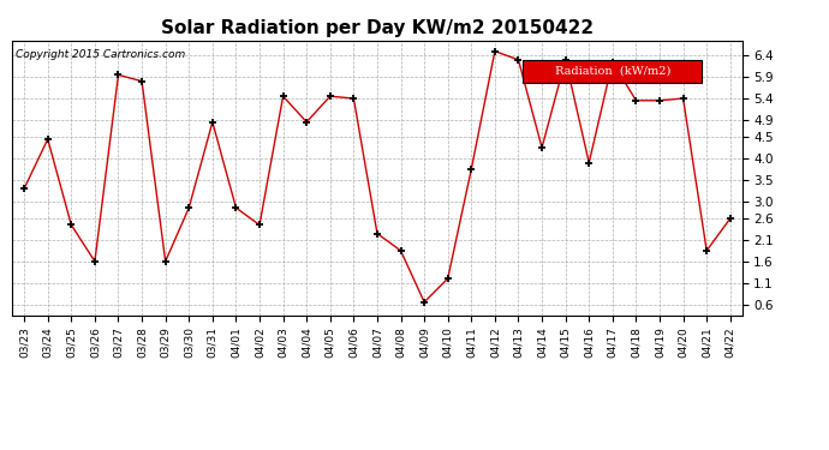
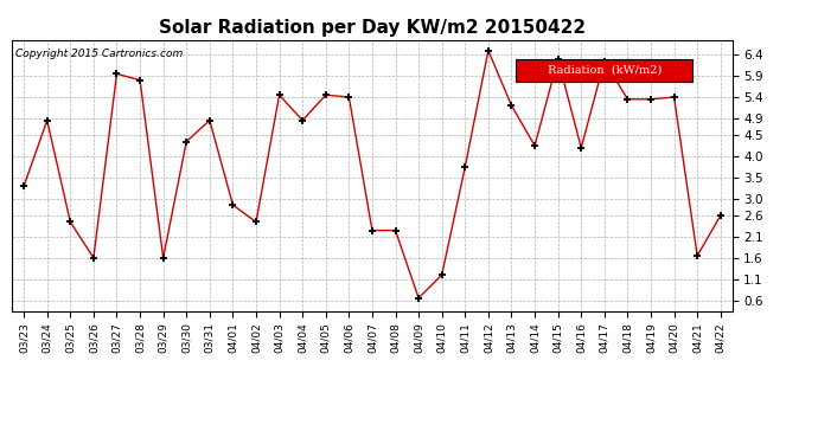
03/24: 4.45 -> 4.85
03/30: 2.85 -> 4.35
04/08: 1.85 -> 2.25
04/13: 6.30 -> 5.20
04/16: 3.90 -> 4.20
04/21: 1.85 -> 1.65
